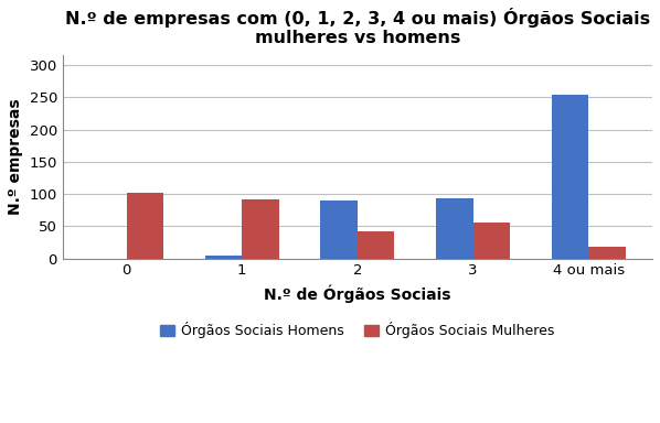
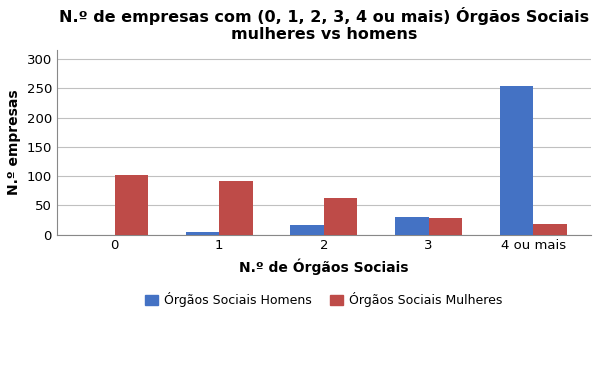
Órgãos Sociais Homens/2: 90 -> 16
Órgãos Sociais Mulheres/2: 42 -> 62
Órgãos Sociais Homens/3: 94 -> 30
Órgãos Sociais Mulheres/3: 56 -> 29
